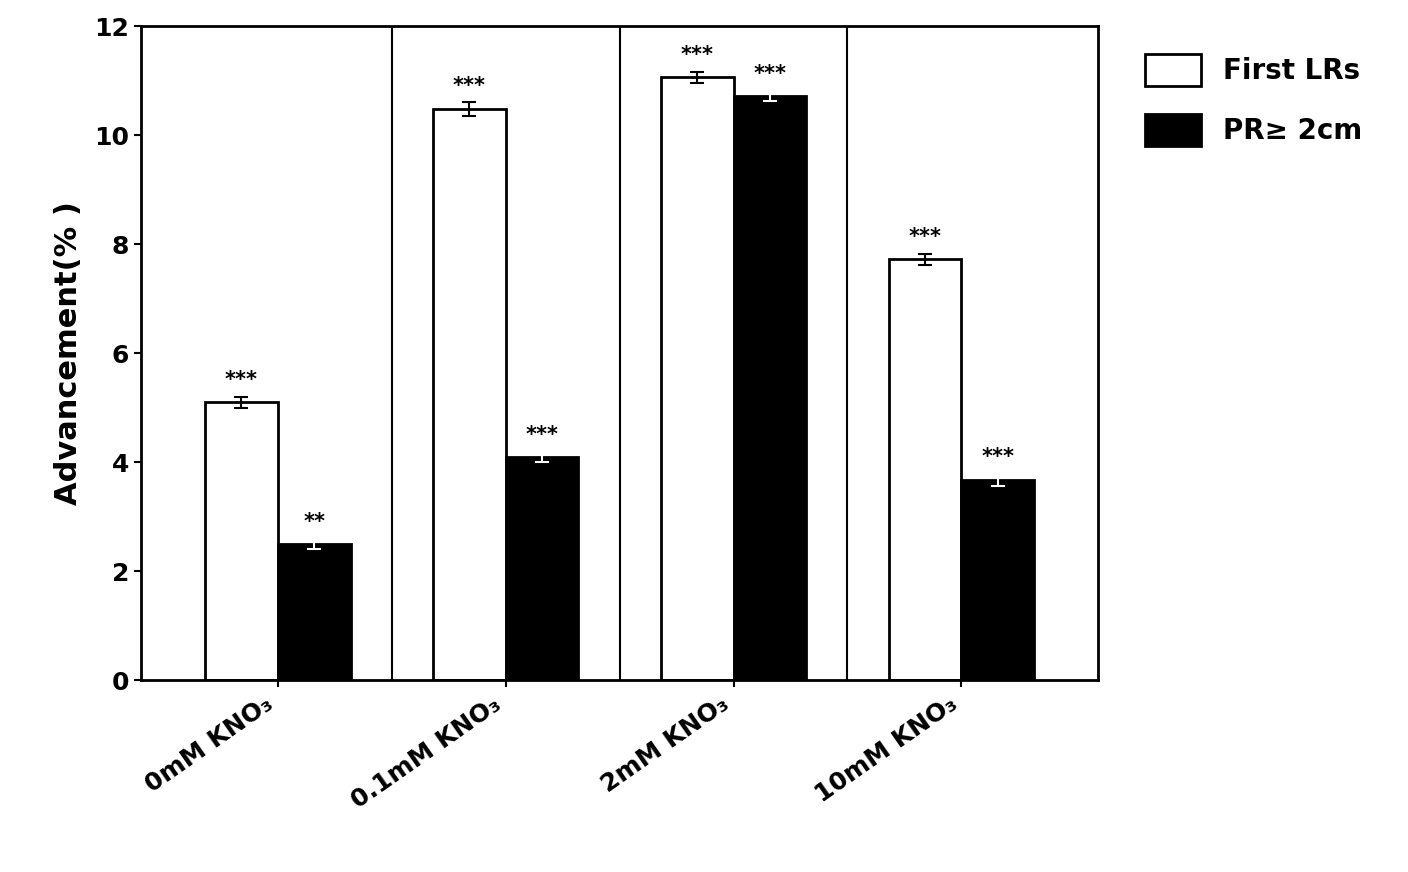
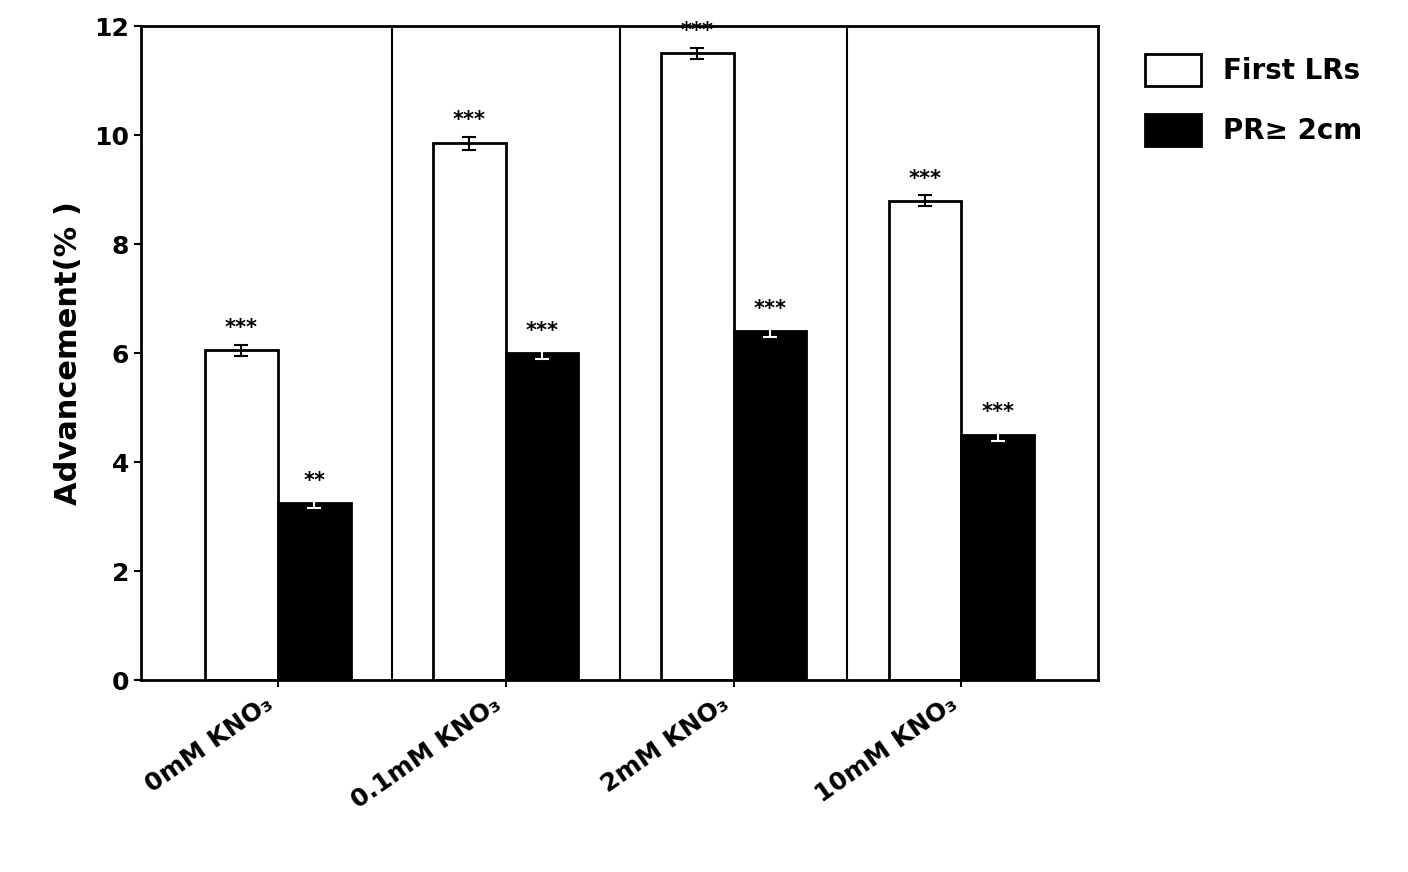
First LRs/0mM KNO₃: 5.10 -> 6.05
PR≥ 2cm/0mM KNO₃: 2.50 -> 3.25
First LRs/0.1mM KNO₃: 10.48 -> 9.85
PR≥ 2cm/0.1mM KNO₃: 4.10 -> 6.00
First LRs/2mM KNO₃: 11.06 -> 11.50
PR≥ 2cm/2mM KNO₃: 10.72 -> 6.40
First LRs/10mM KNO₃: 7.72 -> 8.80
PR≥ 2cm/10mM KNO₃: 3.68 -> 4.50
